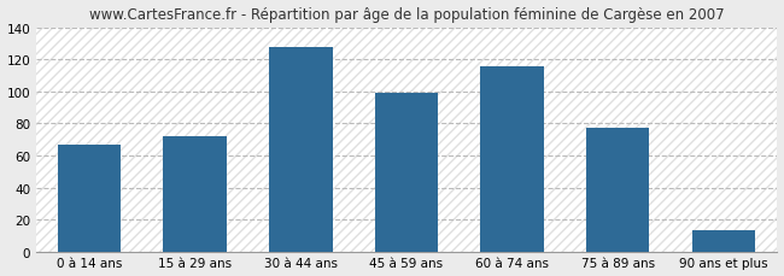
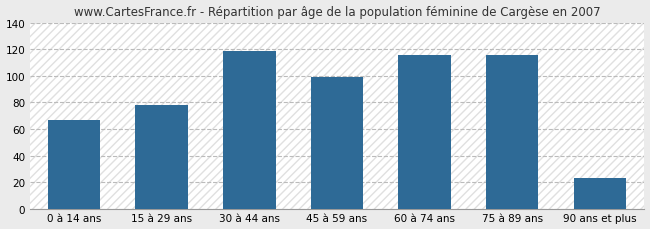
15 à 29 ans: 72 -> 78
30 à 44 ans: 128 -> 119
75 à 89 ans: 77 -> 116
90 ans et plus: 13 -> 23
